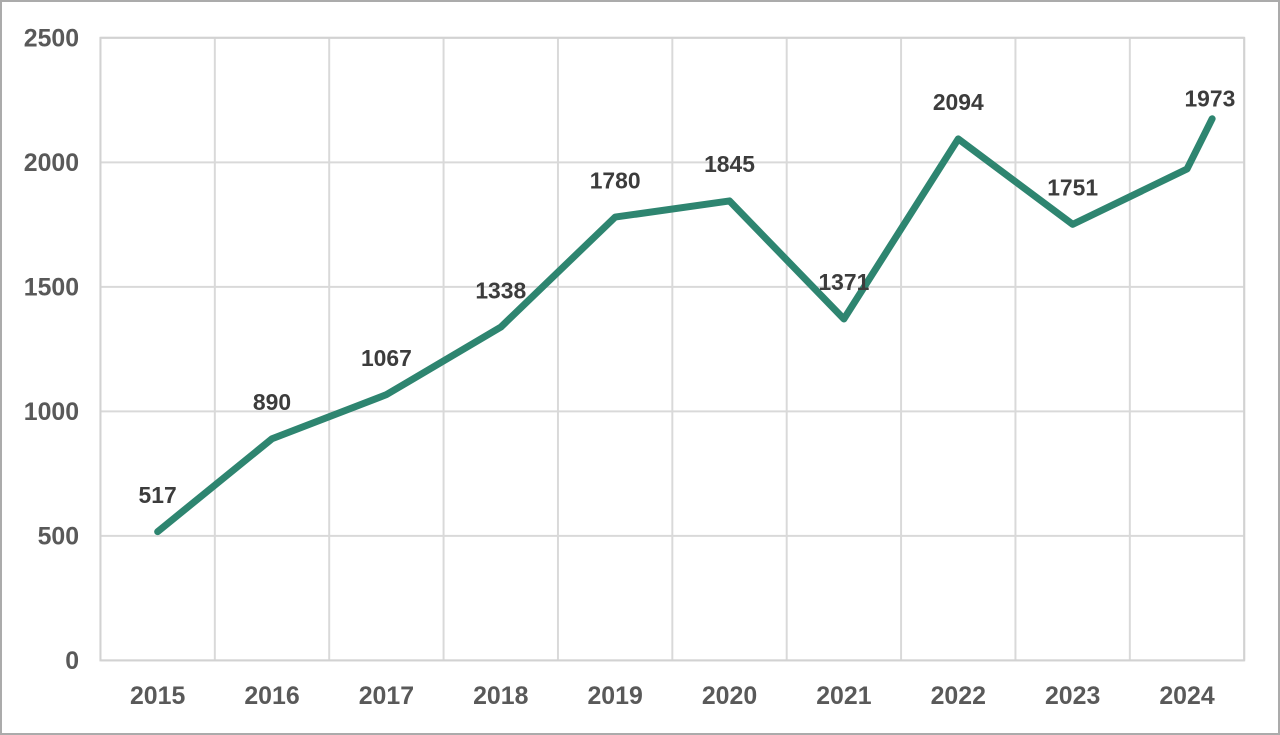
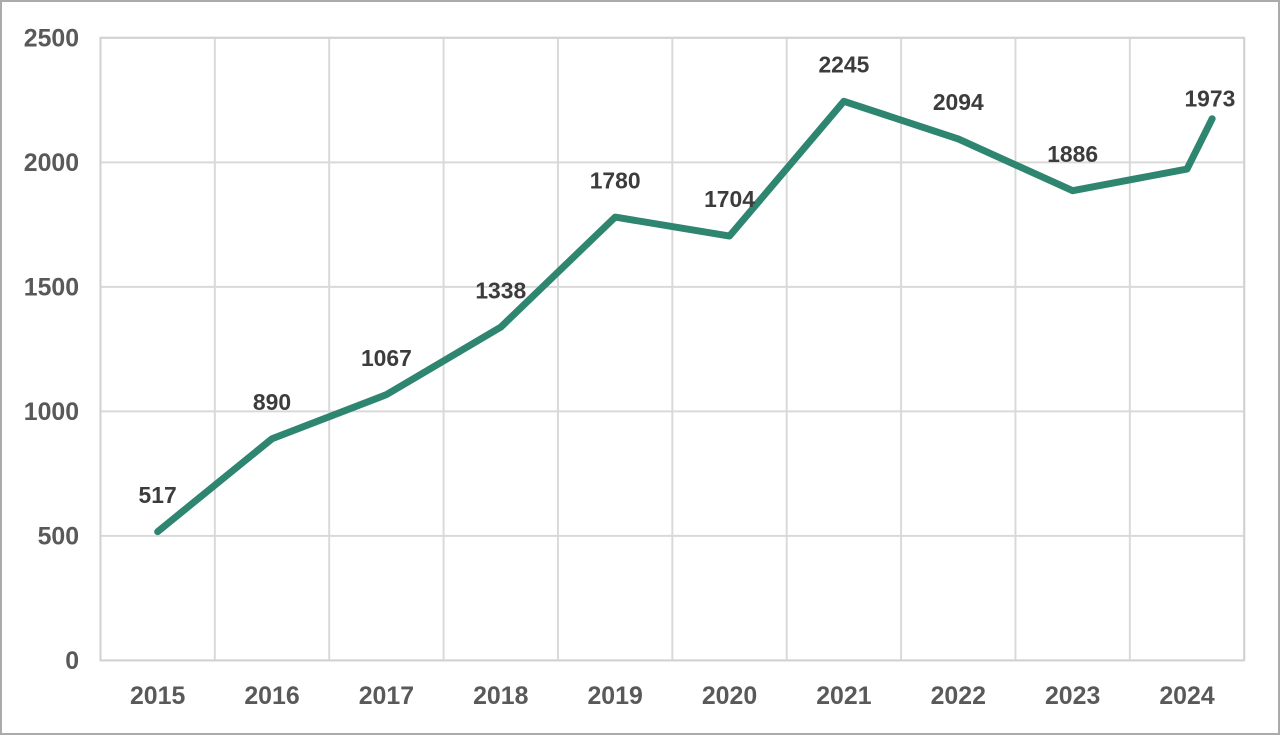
2020: 1845 -> 1704
2021: 1371 -> 2245
2023: 1751 -> 1886
